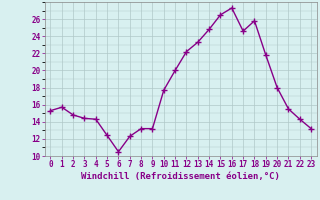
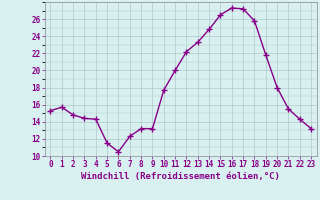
5: 12.4 -> 11.5
17: 24.6 -> 27.2
